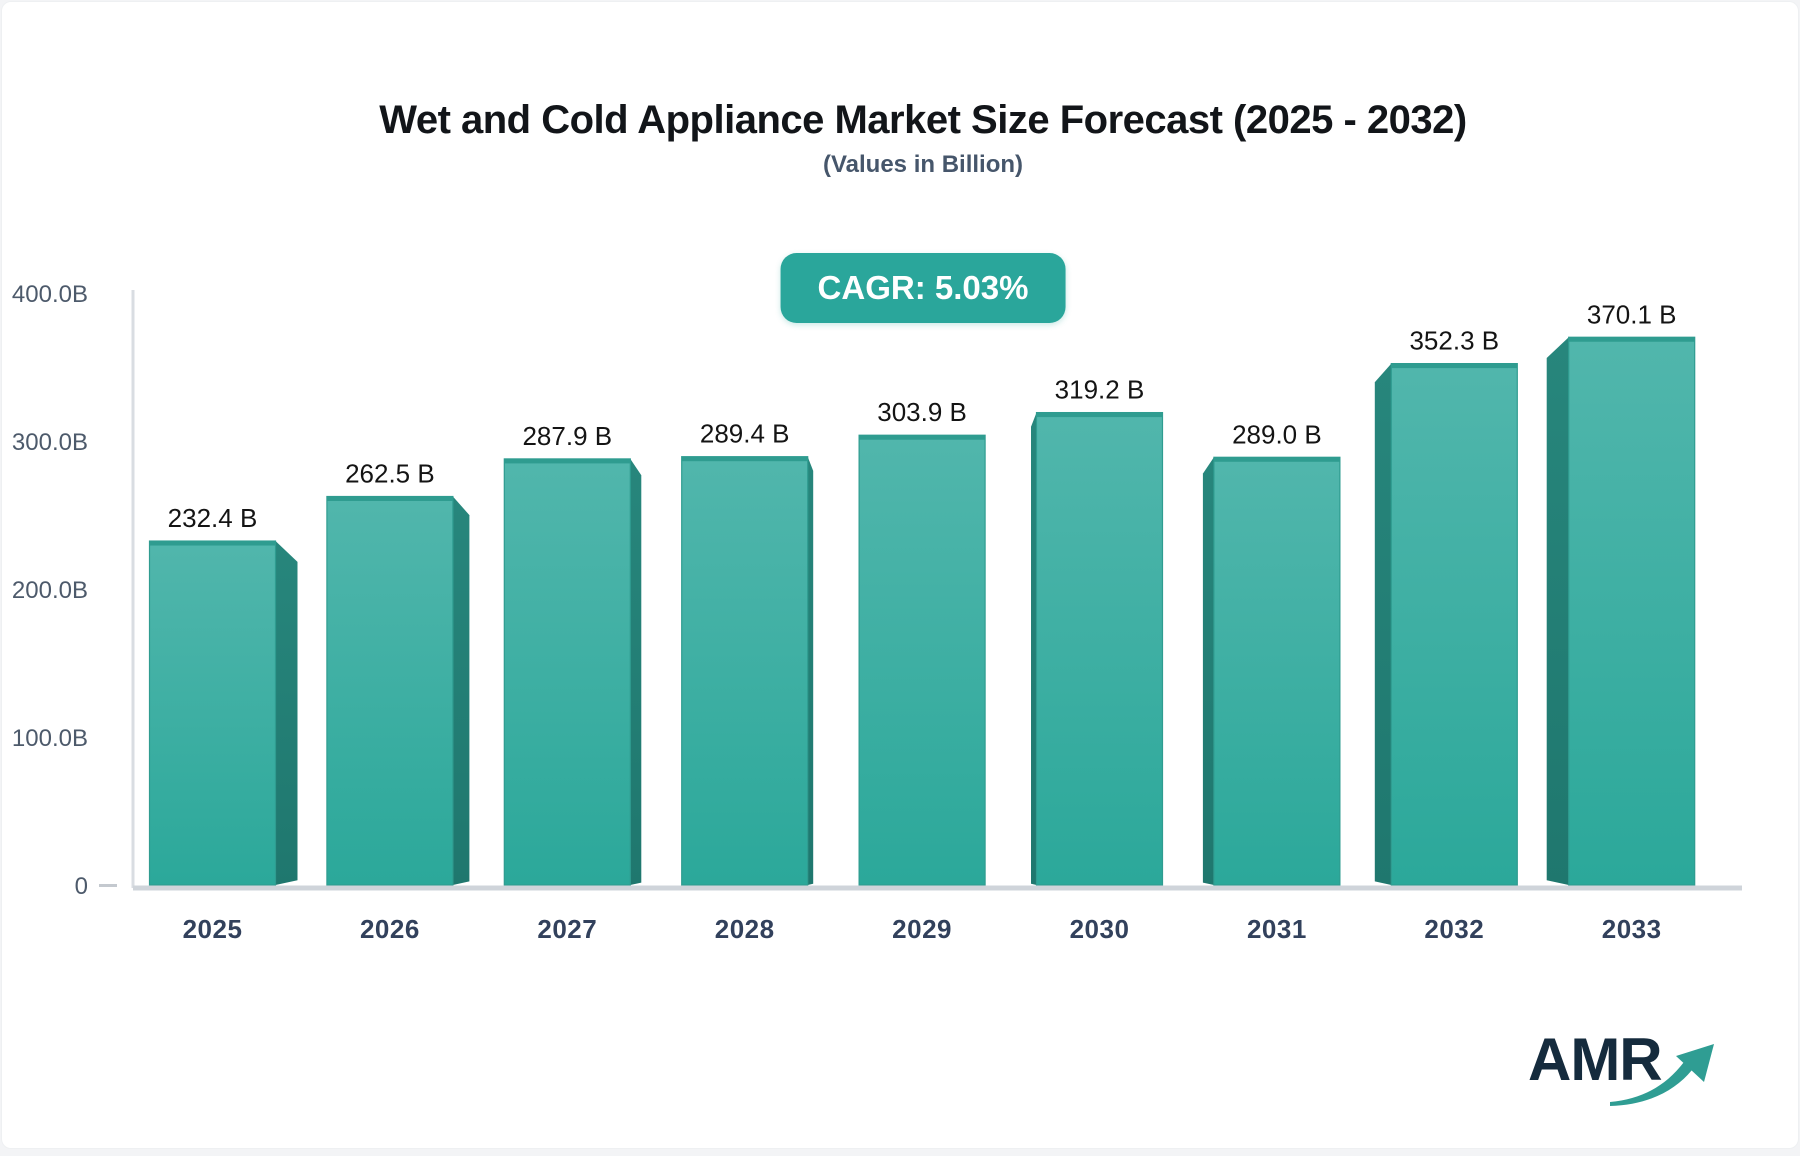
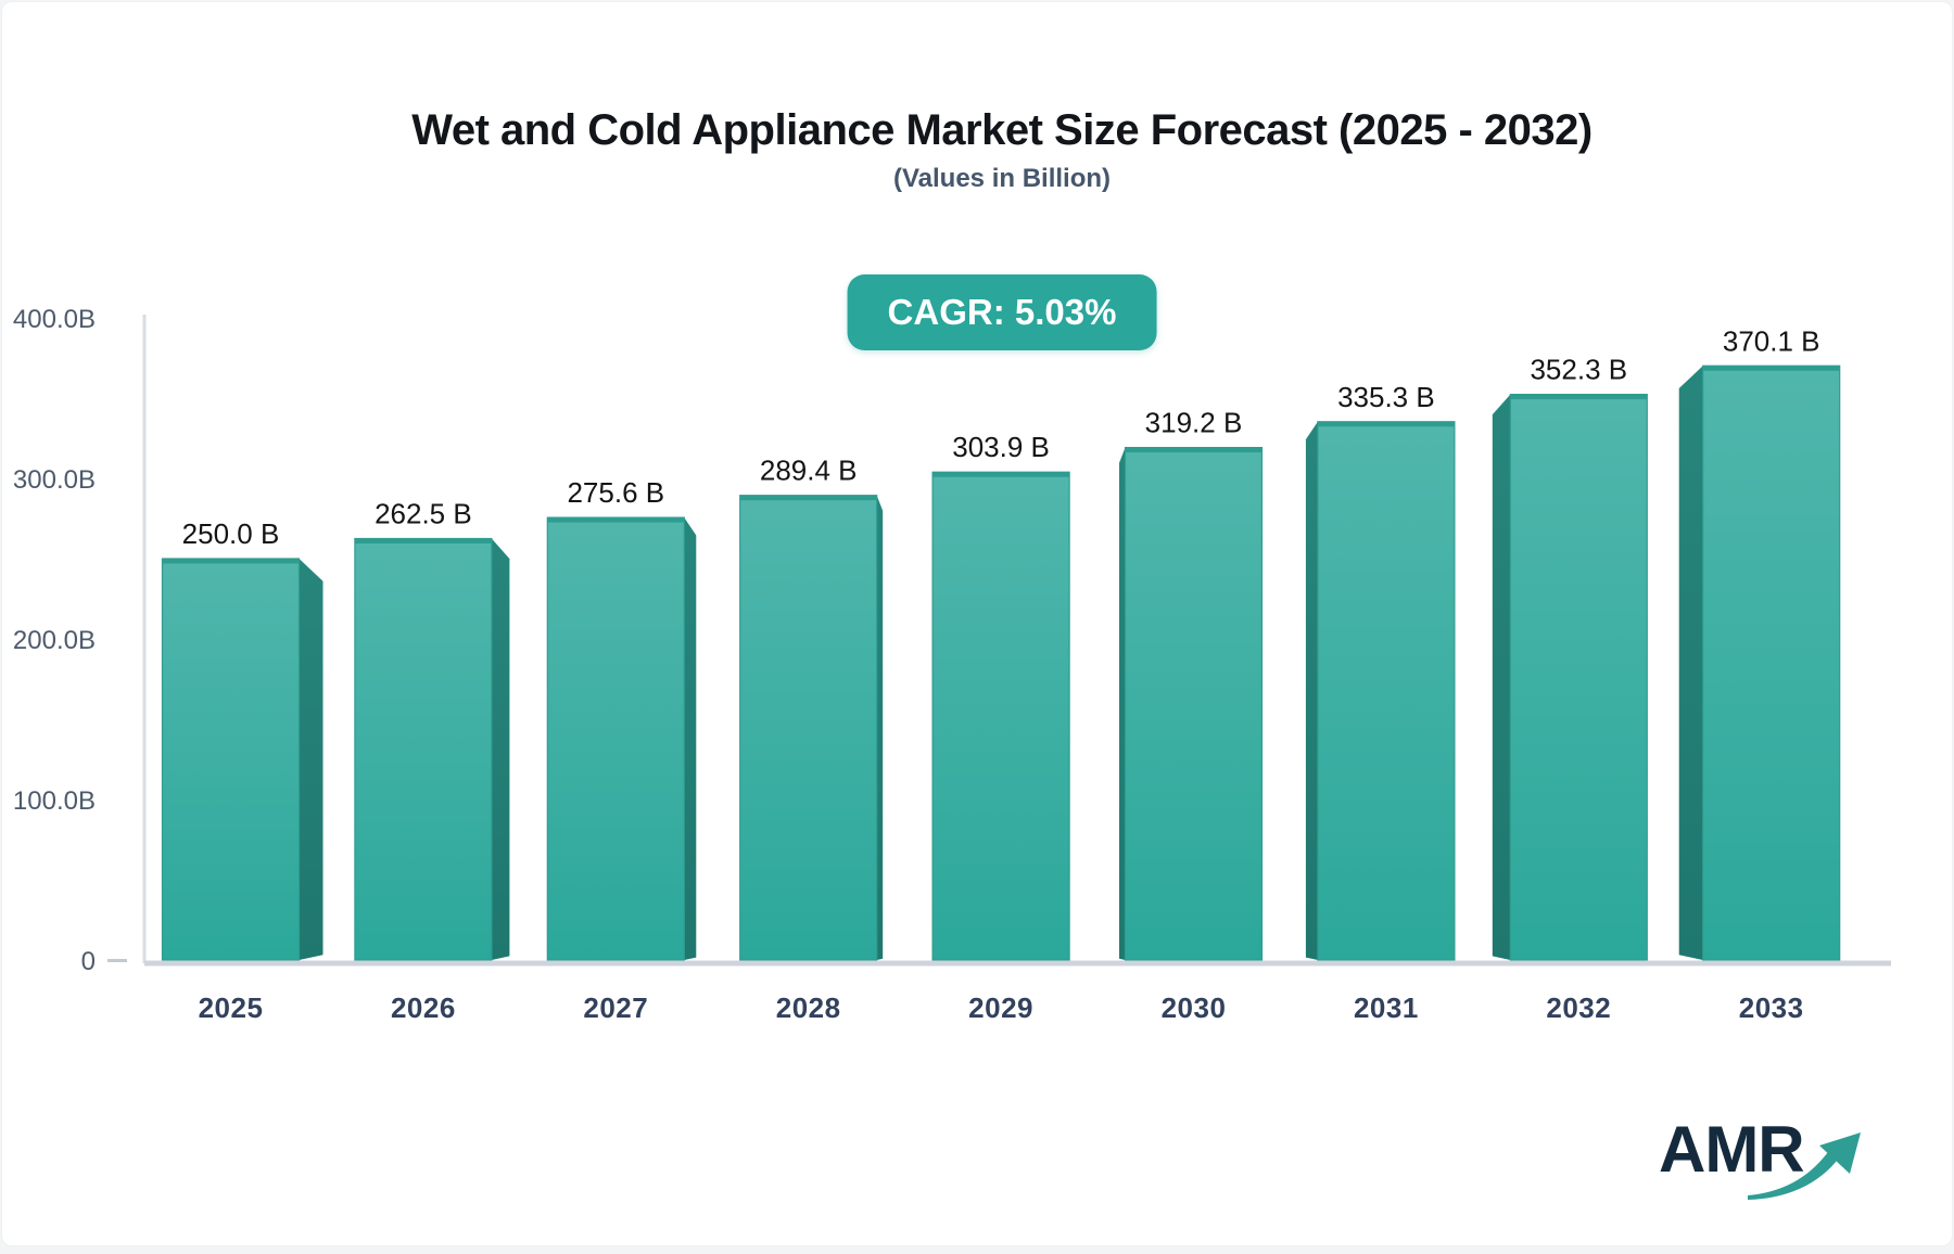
2025: 232.4 -> 250.0
2027: 287.9 -> 275.6
2031: 289.0 -> 335.3
